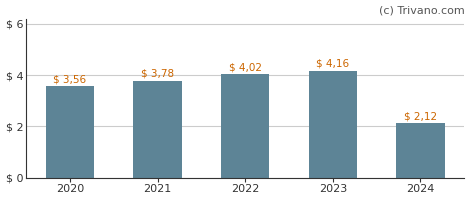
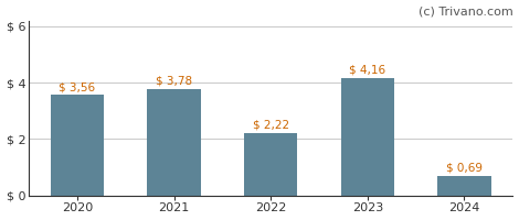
2022: 4,02 -> 2,22
2024: 2,12 -> 0,69
